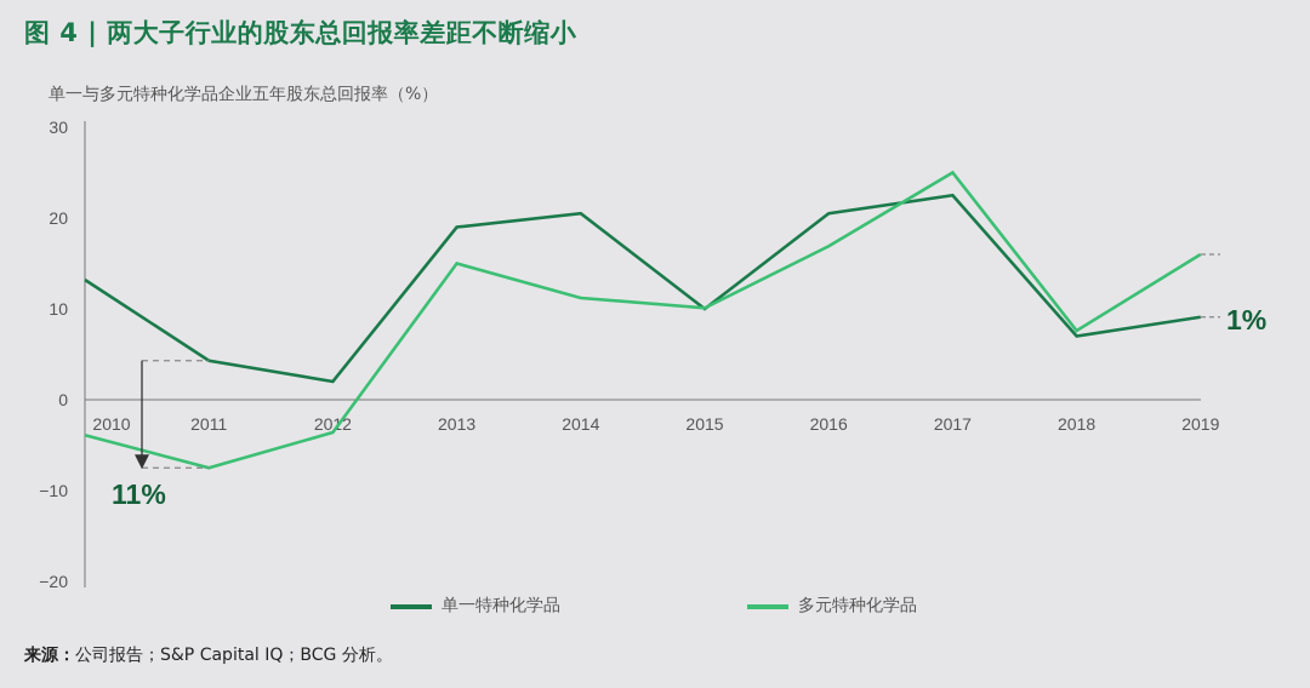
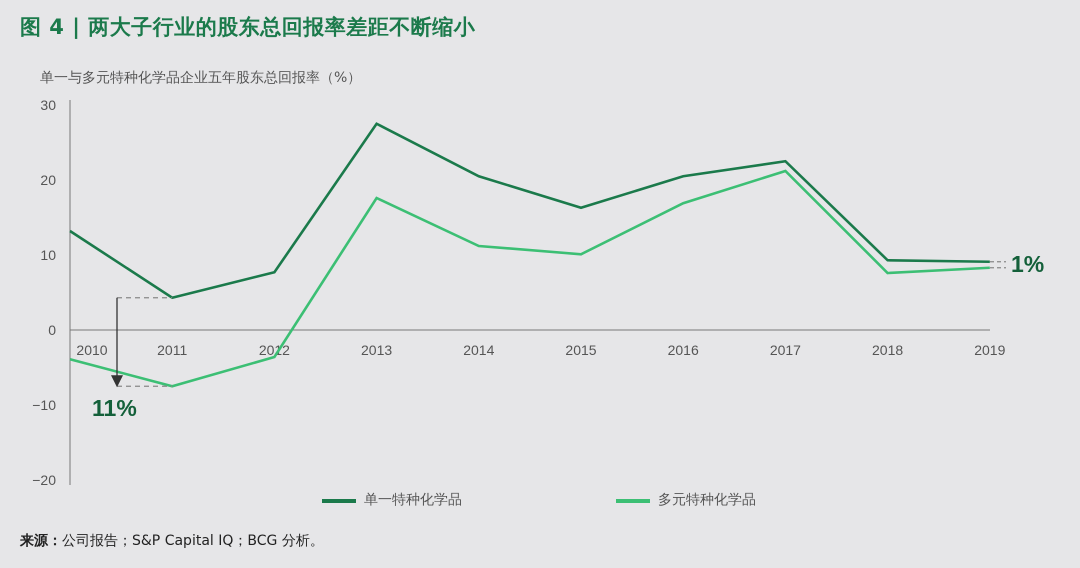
单一特种化学品/2012: 2 -> 8
单一特种化学品/2013: 19 -> 28
多元特种化学品/2013: 15 -> 18
单一特种化学品/2015: 10 -> 16
多元特种化学品/2017: 25 -> 21
单一特种化学品/2018: 7 -> 9
多元特种化学品/2019: 16 -> 8
